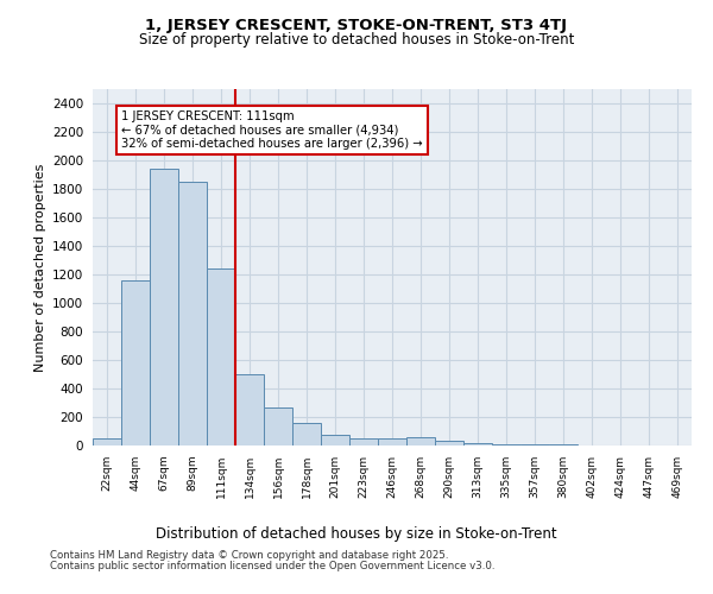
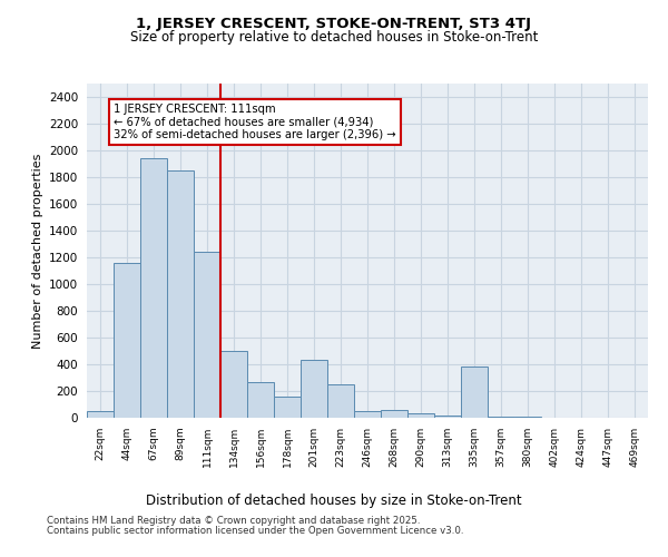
201sqm: 80 -> 430
223sqm: 50 -> 250
335sqm: 10 -> 380
